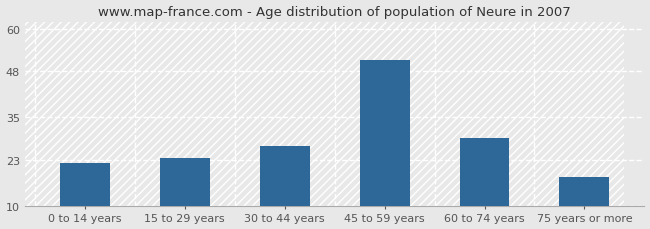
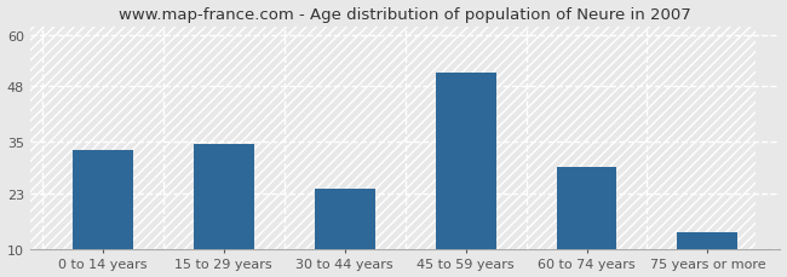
0 to 14 years: 22.0 -> 33.0
15 to 29 years: 23.5 -> 34.5
30 to 44 years: 27.0 -> 24.0
75 years or more: 18.0 -> 14.0
